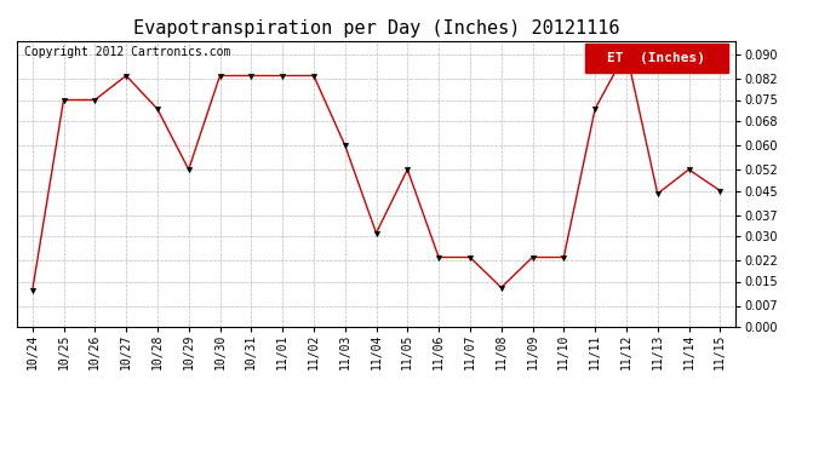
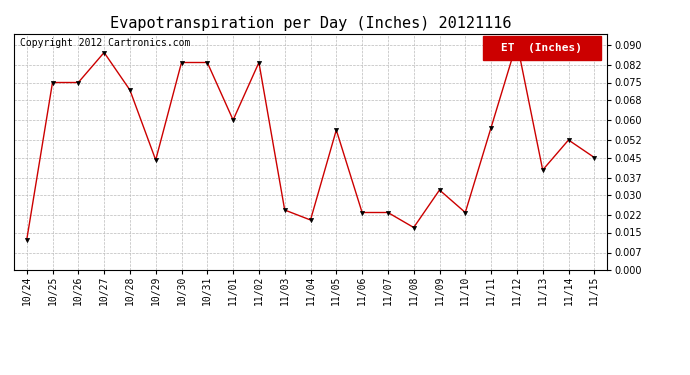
10/27: 0.083 -> 0.087
10/29: 0.052 -> 0.044
11/01: 0.083 -> 0.060
11/03: 0.060 -> 0.024
11/04: 0.031 -> 0.020
11/05: 0.052 -> 0.056
11/08: 0.013 -> 0.017
11/09: 0.023 -> 0.032
11/11: 0.072 -> 0.057
11/13: 0.044 -> 0.040
